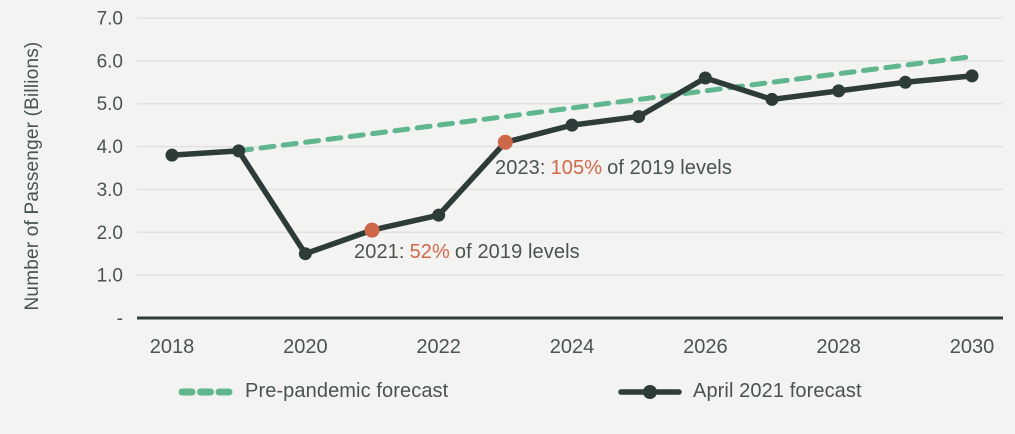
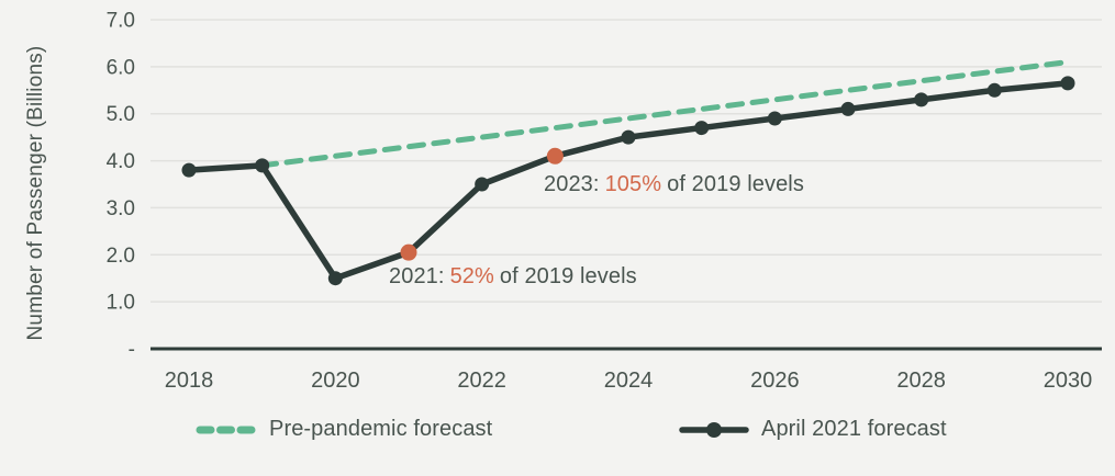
April 2021 forecast/2022: 2.4 -> 3.5
April 2021 forecast/2026: 5.6 -> 4.9
